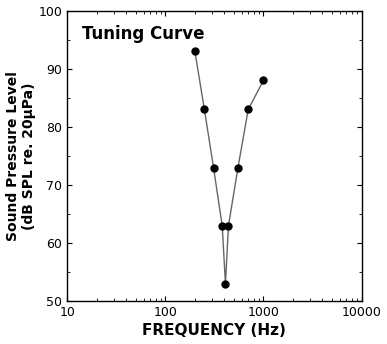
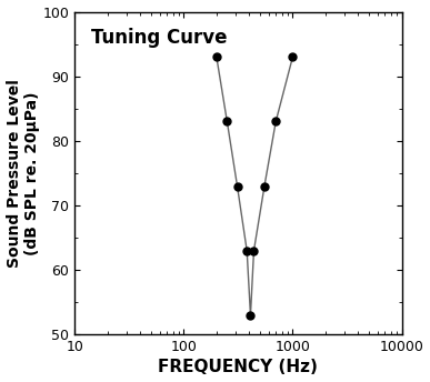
1000: 88 -> 93
